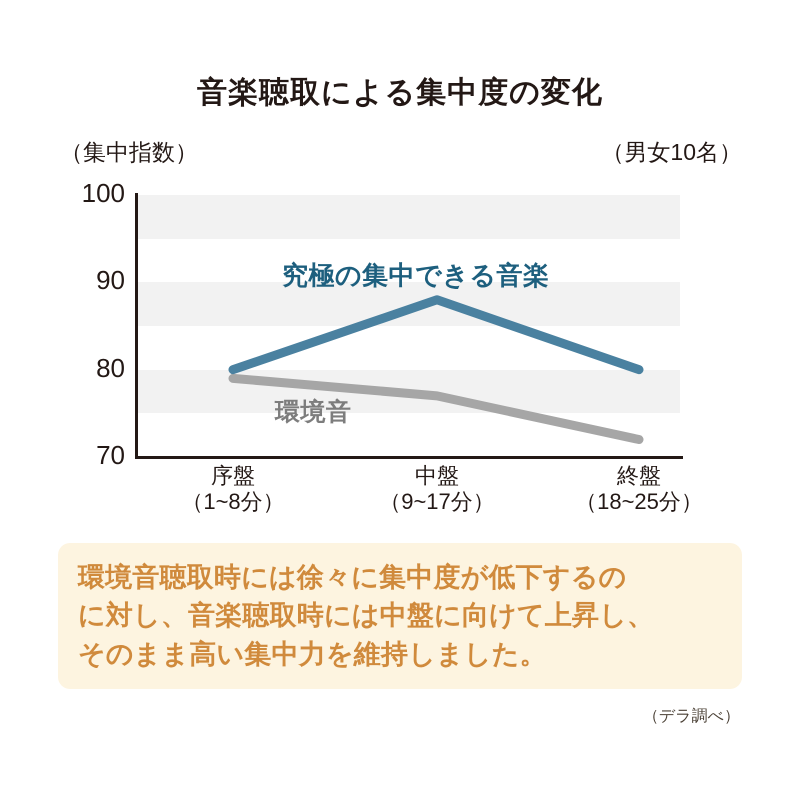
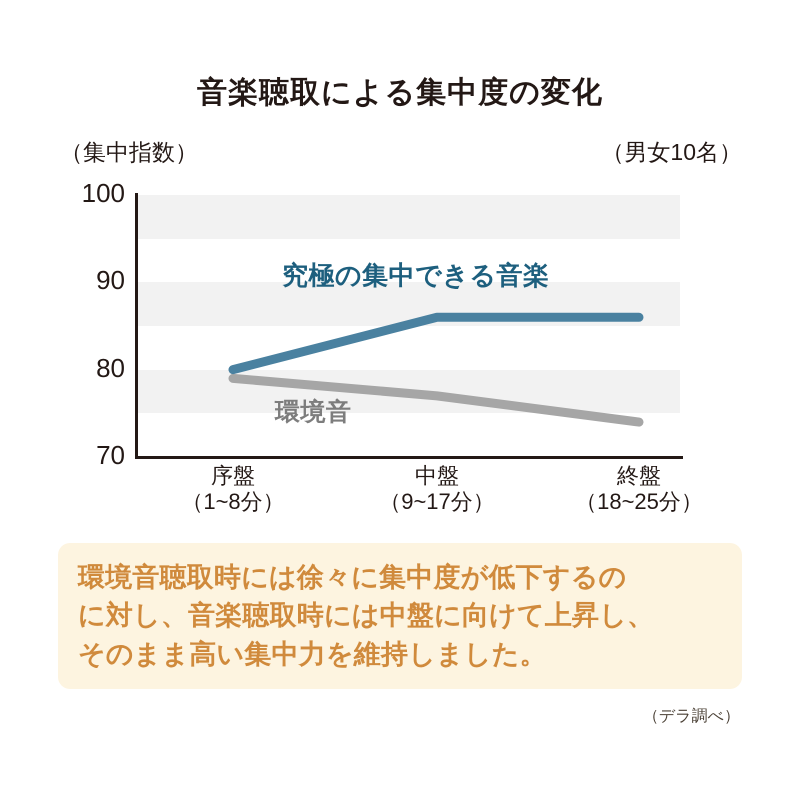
究極の集中できる音楽/中盤: 88 -> 86
究極の集中できる音楽/終盤: 80 -> 86
環境音/終盤: 72 -> 74
